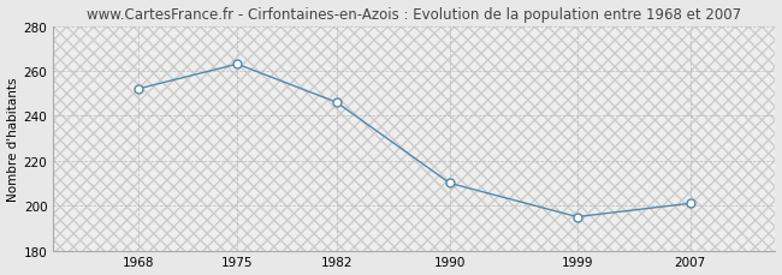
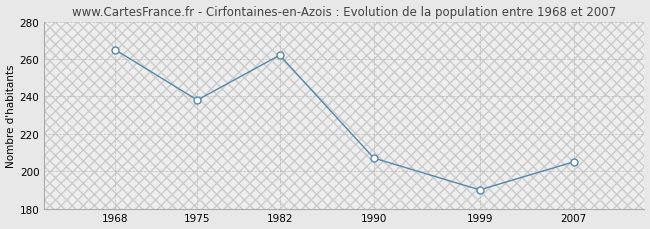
1968: 252 -> 265
1975: 263 -> 238
1982: 246 -> 262
1990: 210 -> 207
1999: 195 -> 190
2007: 201 -> 205
